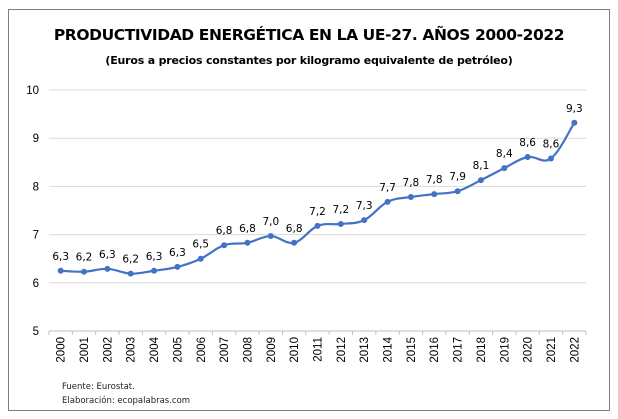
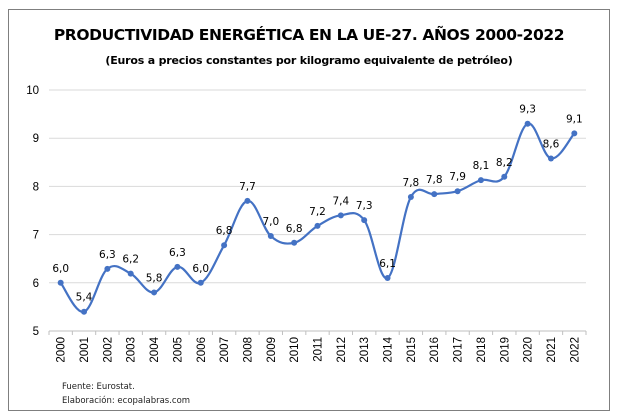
2000: 6,3 -> 6,0
2001: 6,2 -> 5,4
2004: 6,3 -> 5,8
2006: 6,5 -> 6,0
2008: 6,8 -> 7,7
2012: 7,2 -> 7,4
2014: 7,7 -> 6,1
2019: 8,4 -> 8,2
2020: 8,6 -> 9,3
2022: 9,3 -> 9,1
